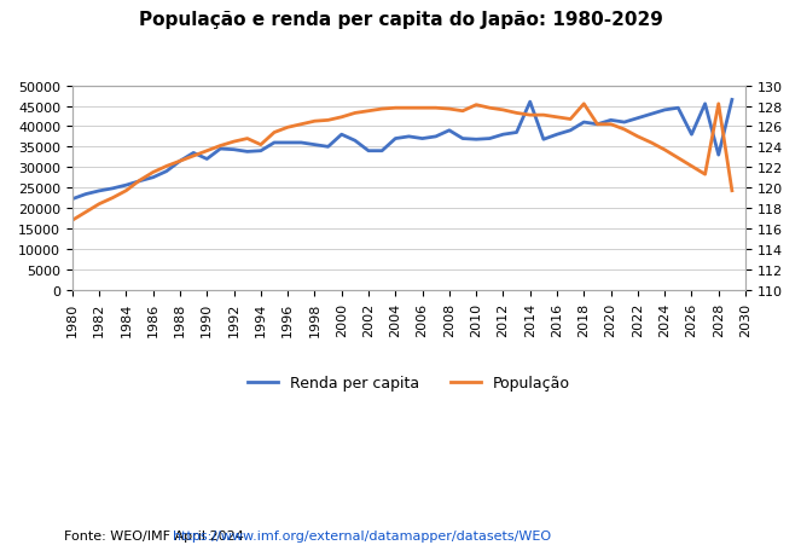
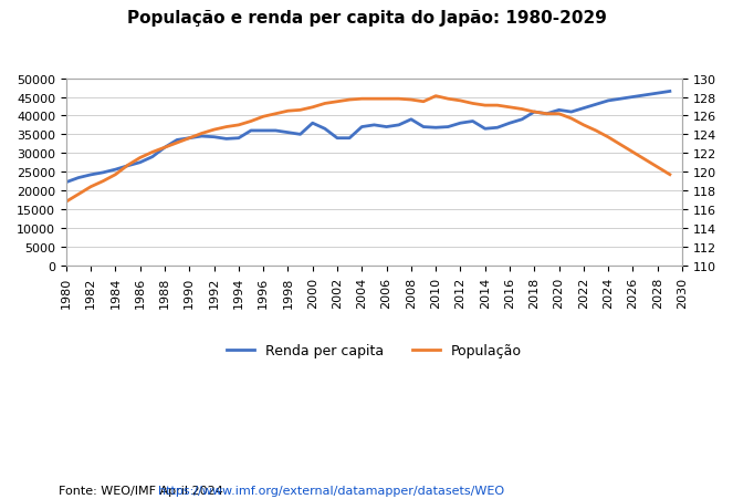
Renda per capita/1990: 32000 -> 34000
População/1994: 124.2 -> 125.0
Renda per capita/2014: 46000 -> 36500
População/2018: 128.2 -> 126.4
Renda per capita/2026: 38000 -> 45000
Renda per capita/2028: 33000 -> 46000
População/2028: 128.2 -> 120.5
